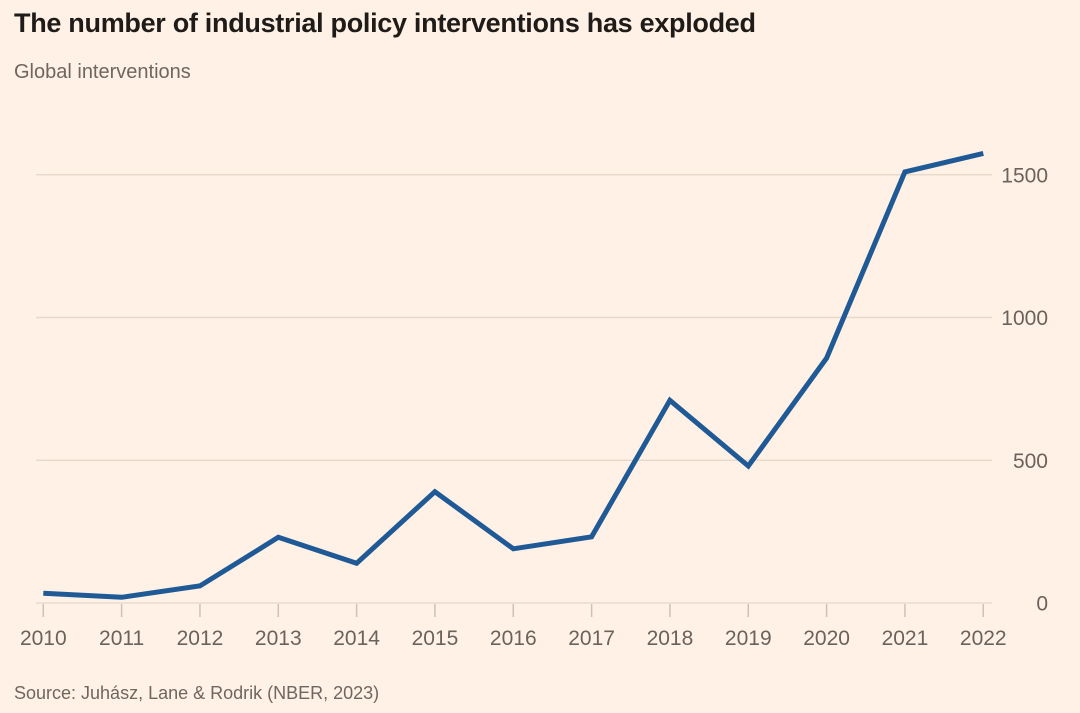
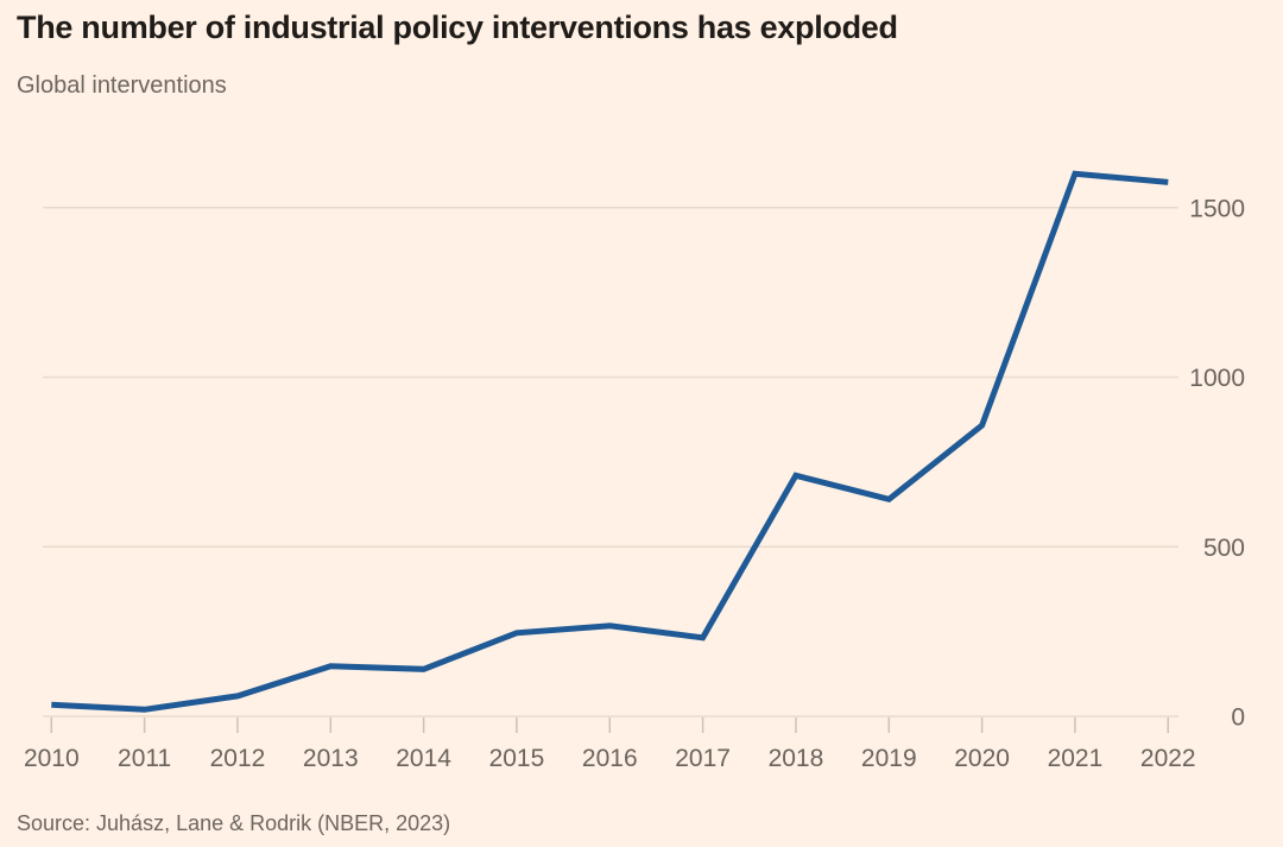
2013: 230 -> 150
2015: 390 -> 250
2016: 190 -> 270
2019: 480 -> 640
2021: 1510 -> 1600
